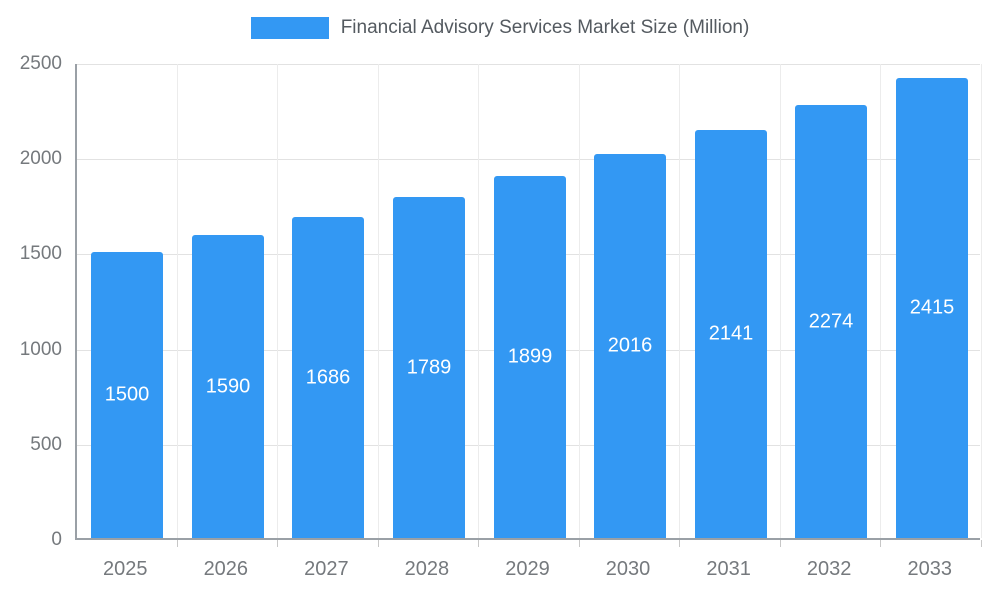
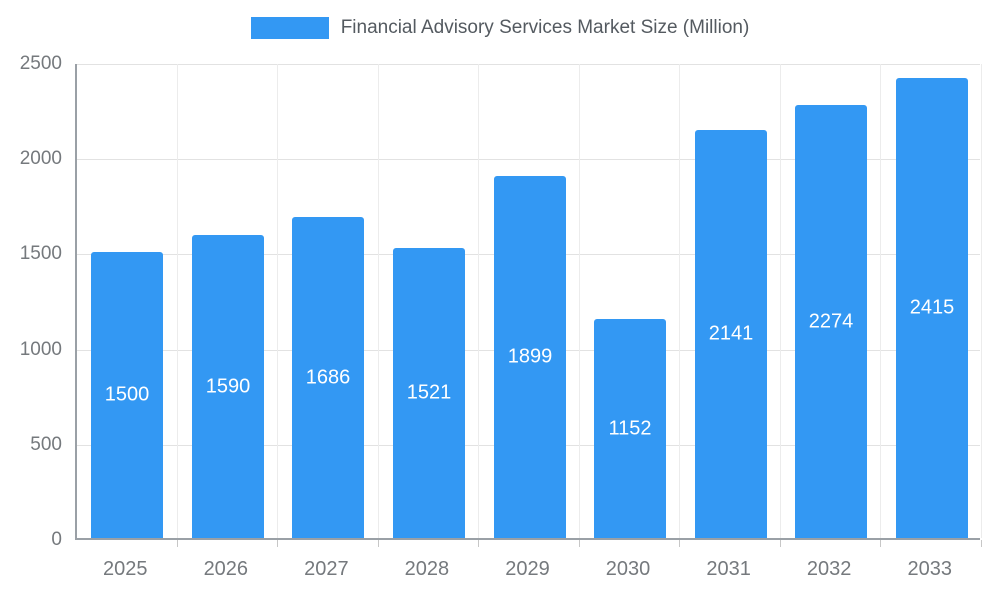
2028: 1789 -> 1521
2030: 2016 -> 1152
